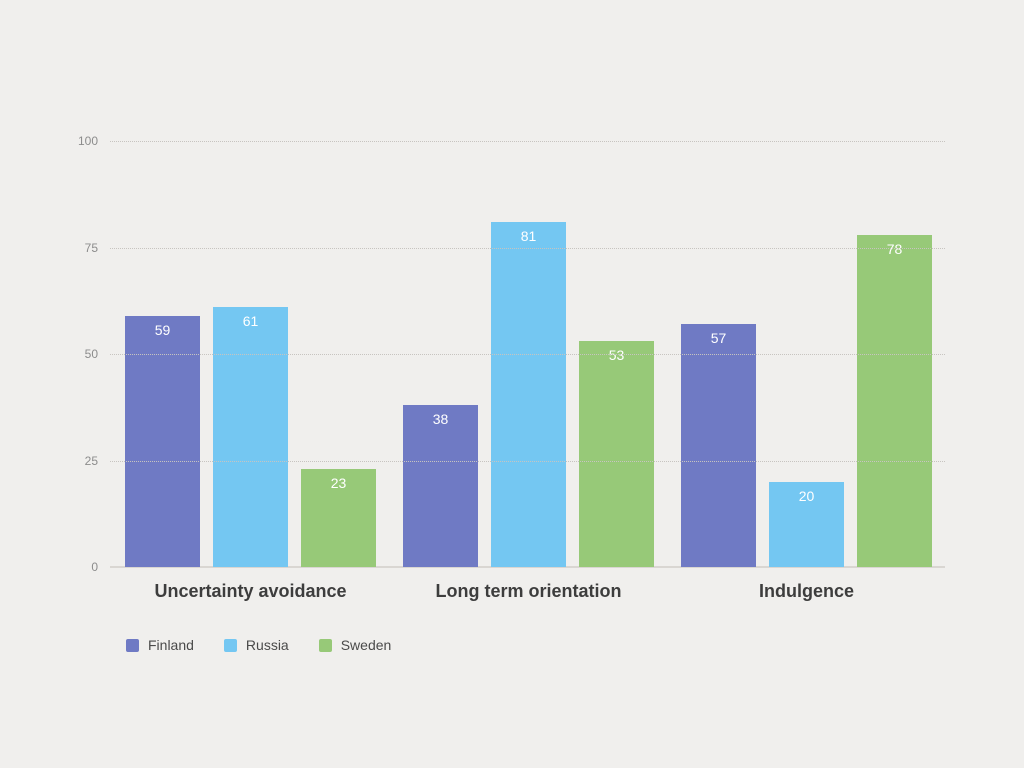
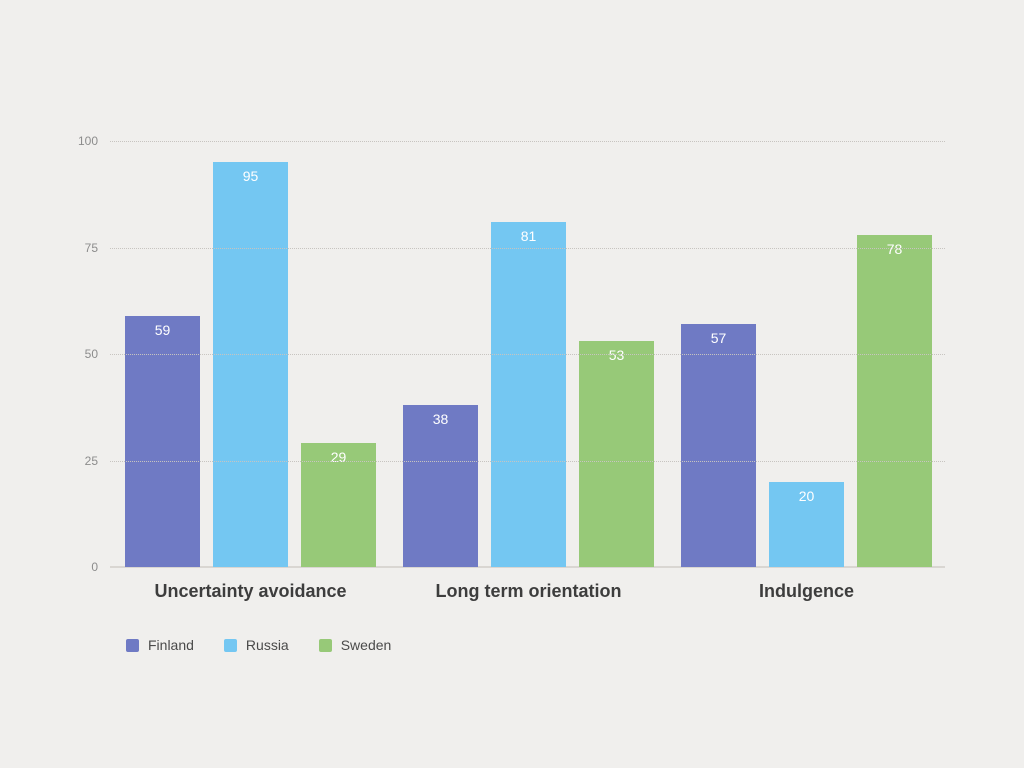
Russia/Uncertainty avoidance: 61 -> 95
Sweden/Uncertainty avoidance: 23 -> 29
